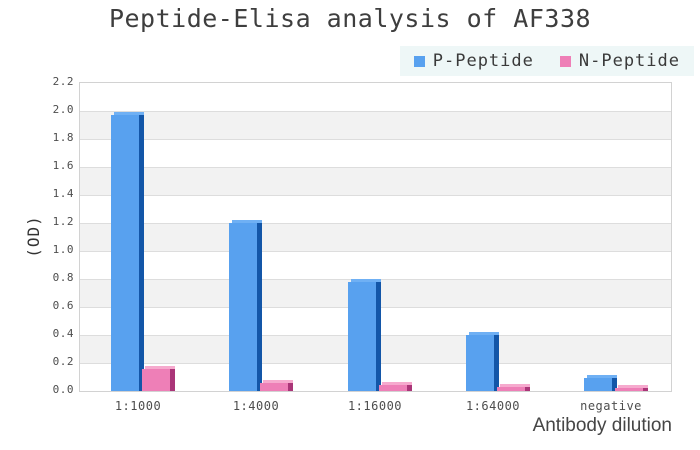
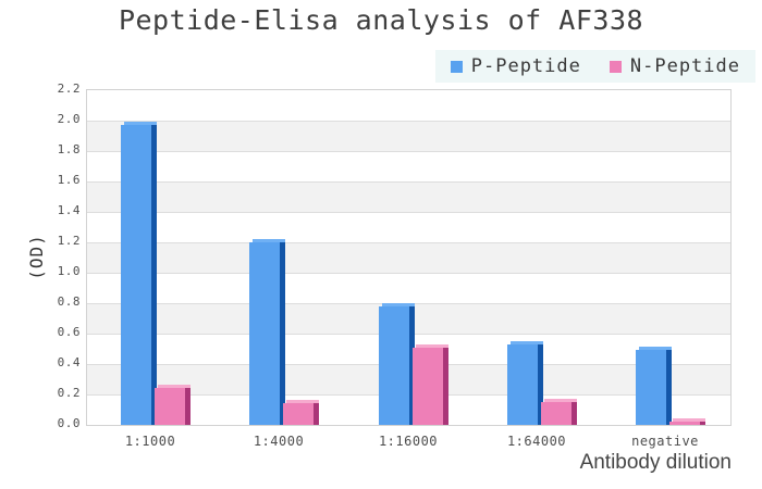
N-Peptide/1:1000: 0.16 -> 0.24
N-Peptide/1:4000: 0.06 -> 0.14
N-Peptide/1:16000: 0.04 -> 0.51
P-Peptide/1:64000: 0.40 -> 0.53
N-Peptide/1:64000: 0.03 -> 0.15
P-Peptide/negative: 0.09 -> 0.49
